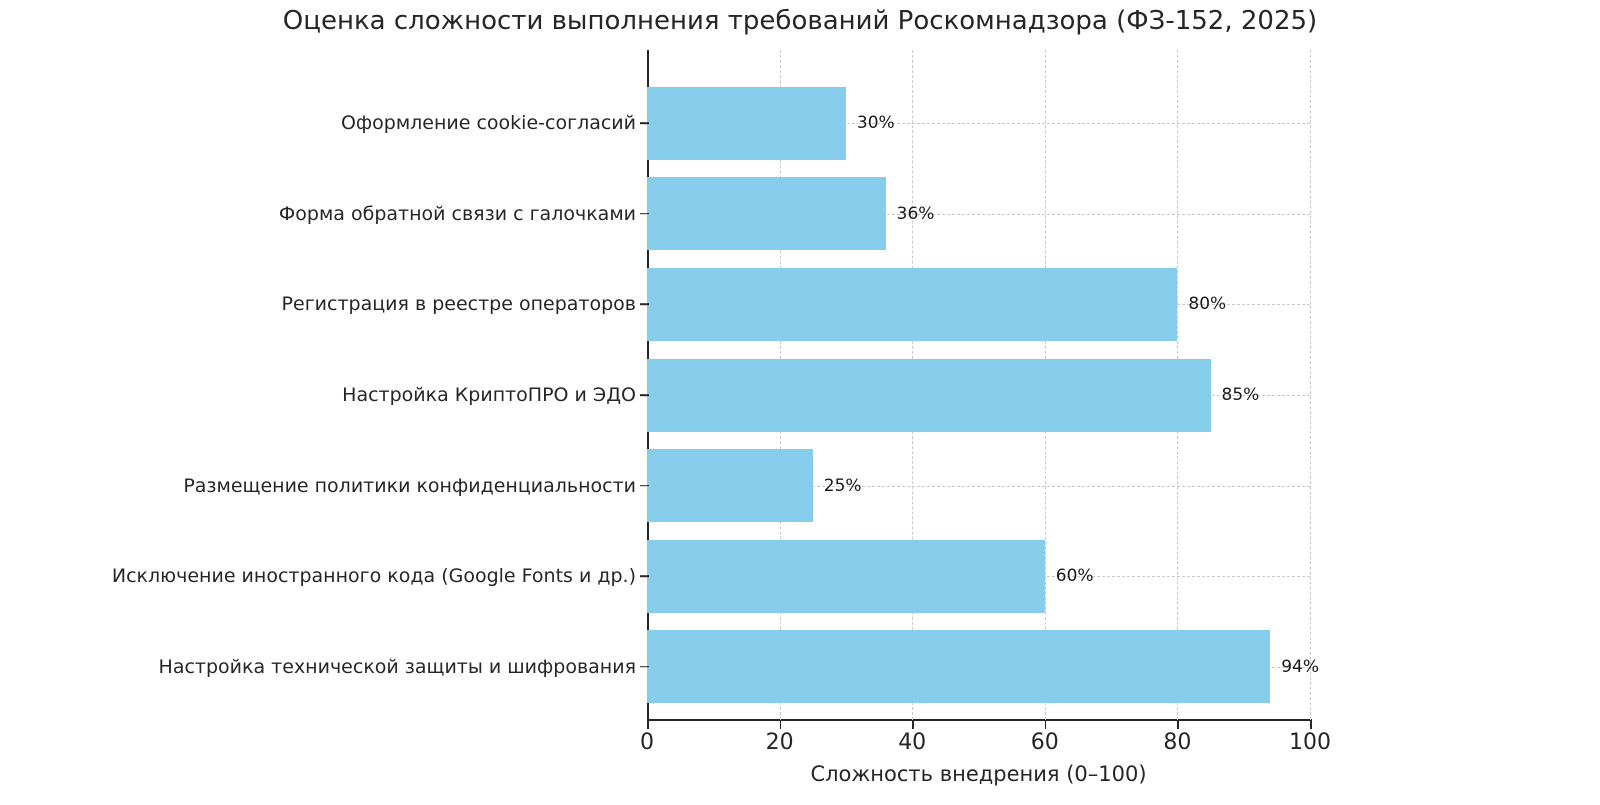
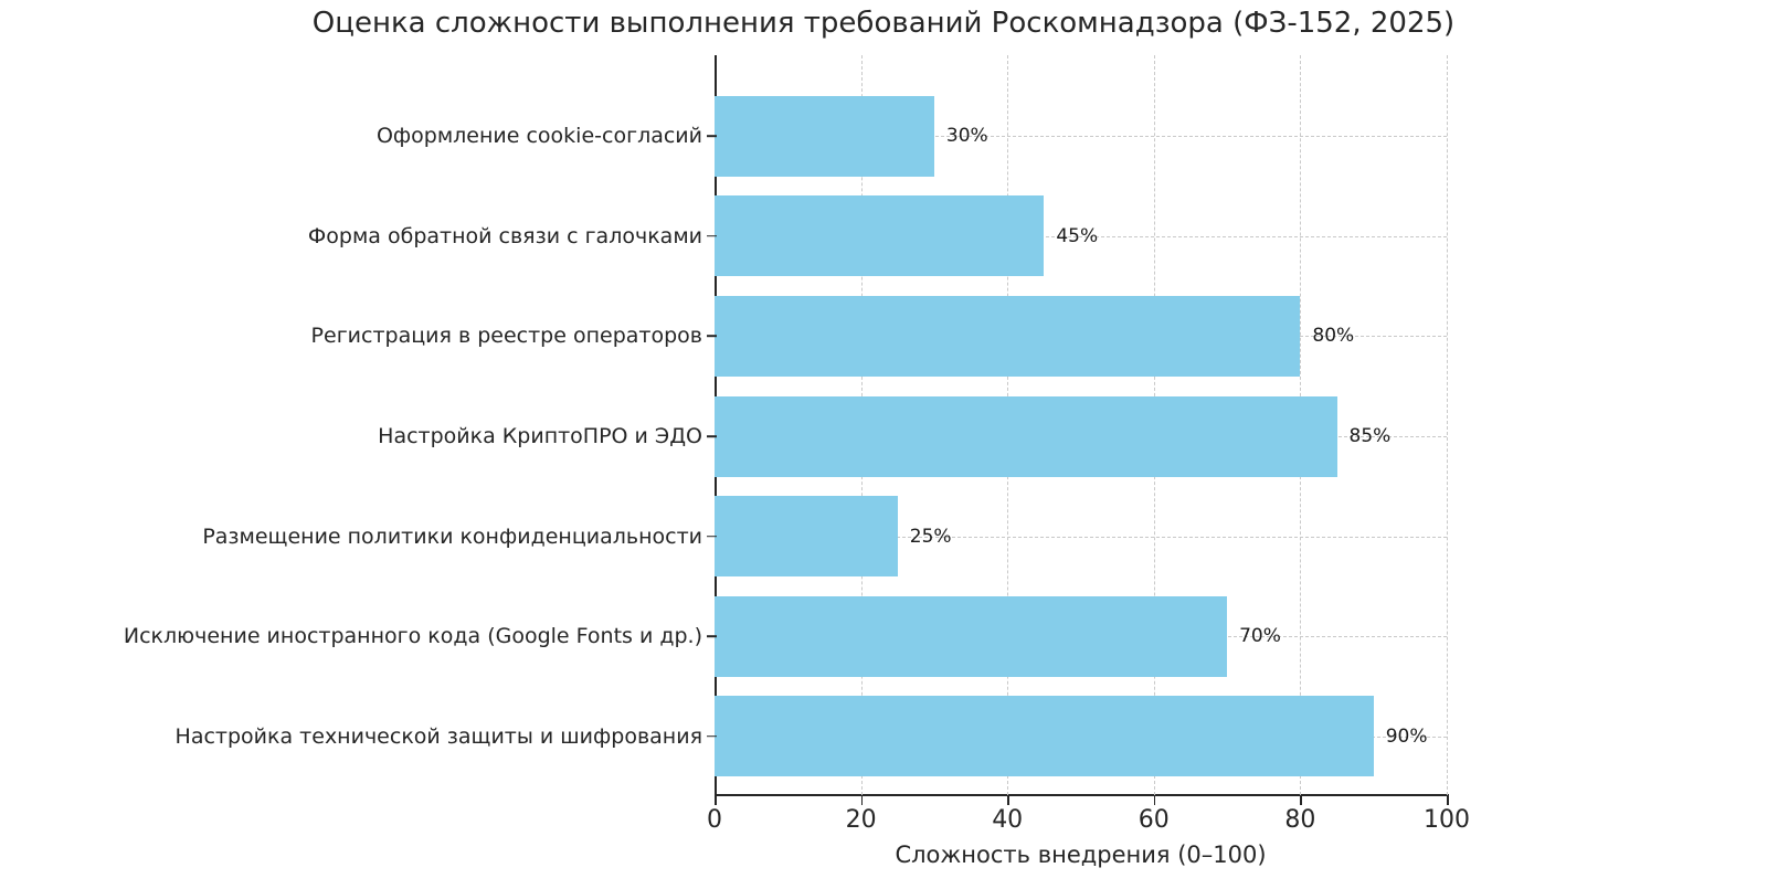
Форма обратной связи с галочками: 36% -> 45%
Исключение иностранного кода (Google Fonts и др.): 60% -> 70%
Настройка технической защиты и шифрования: 94% -> 90%
